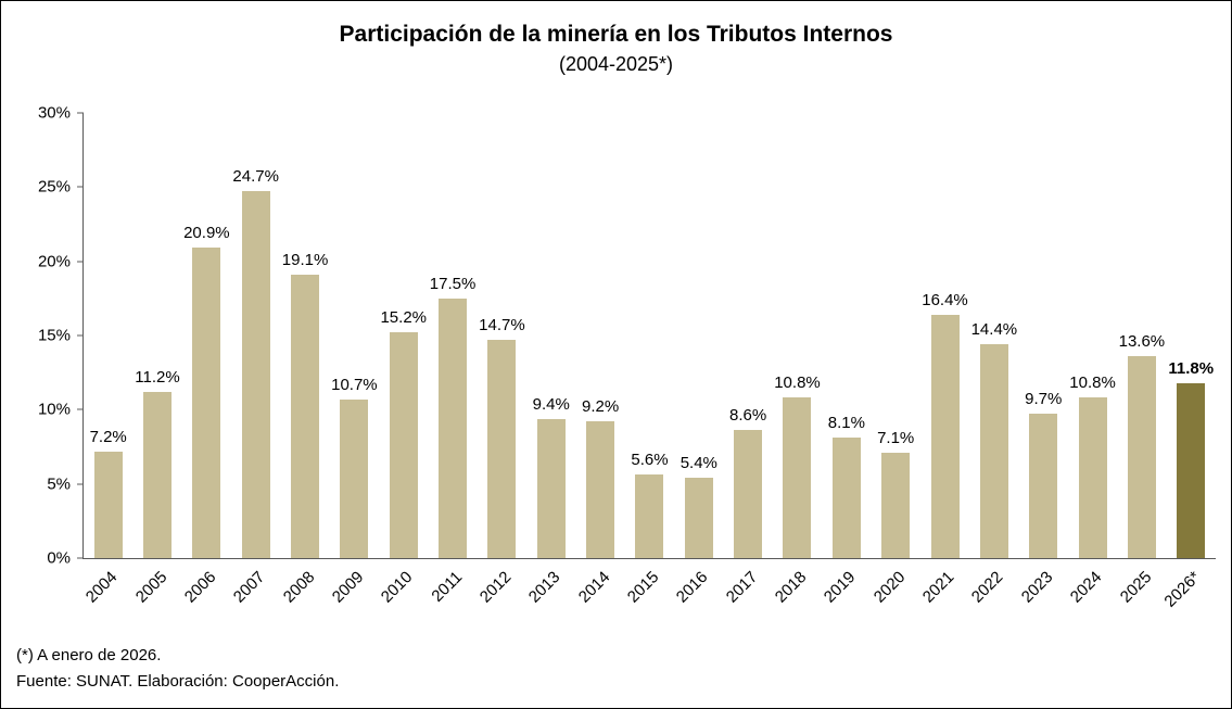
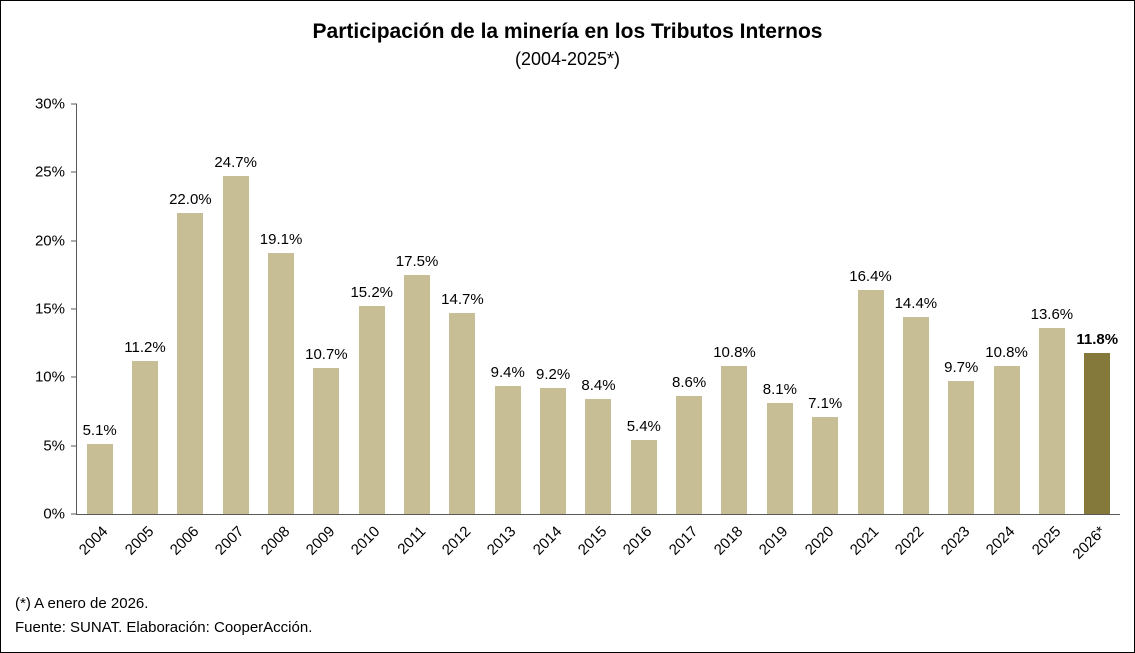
2004: 7.2% -> 5.1%
2006: 20.9% -> 22.0%
2015: 5.6% -> 8.4%
